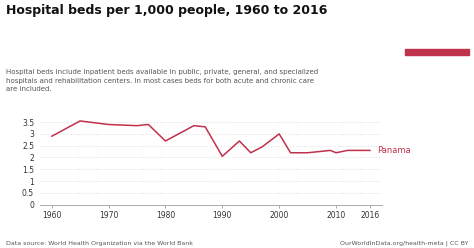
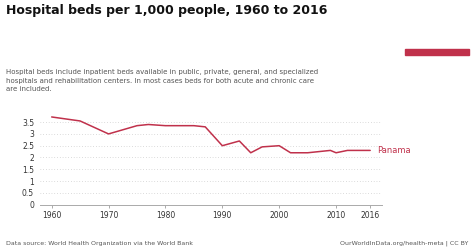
1960: 2.90 -> 3.72
1970: 3.40 -> 3.00
1980: 2.70 -> 3.35
1990: 2.05 -> 2.50
2000: 3.00 -> 2.50
